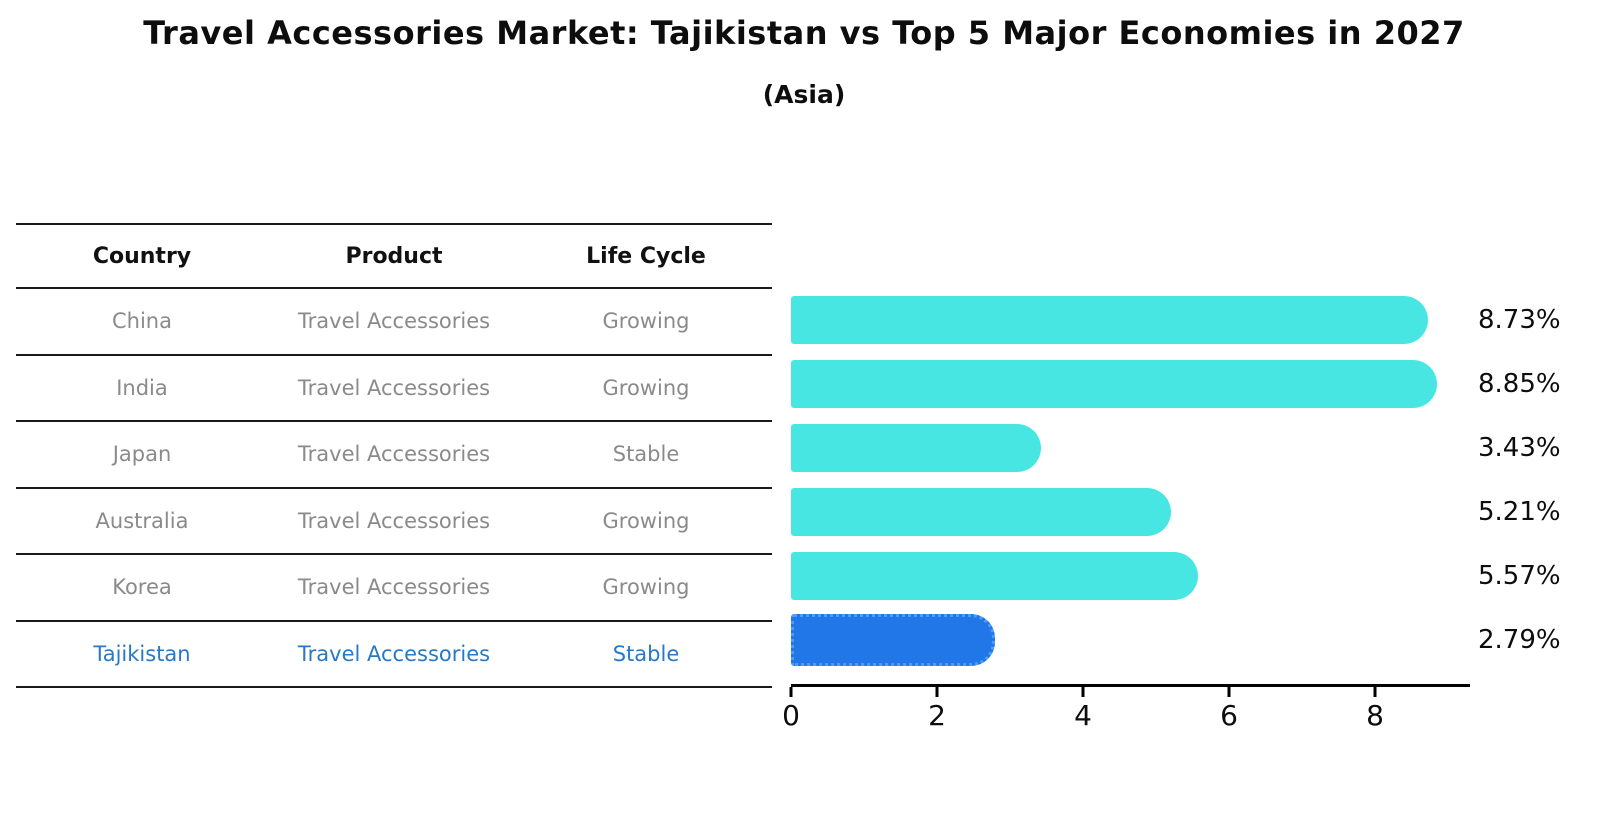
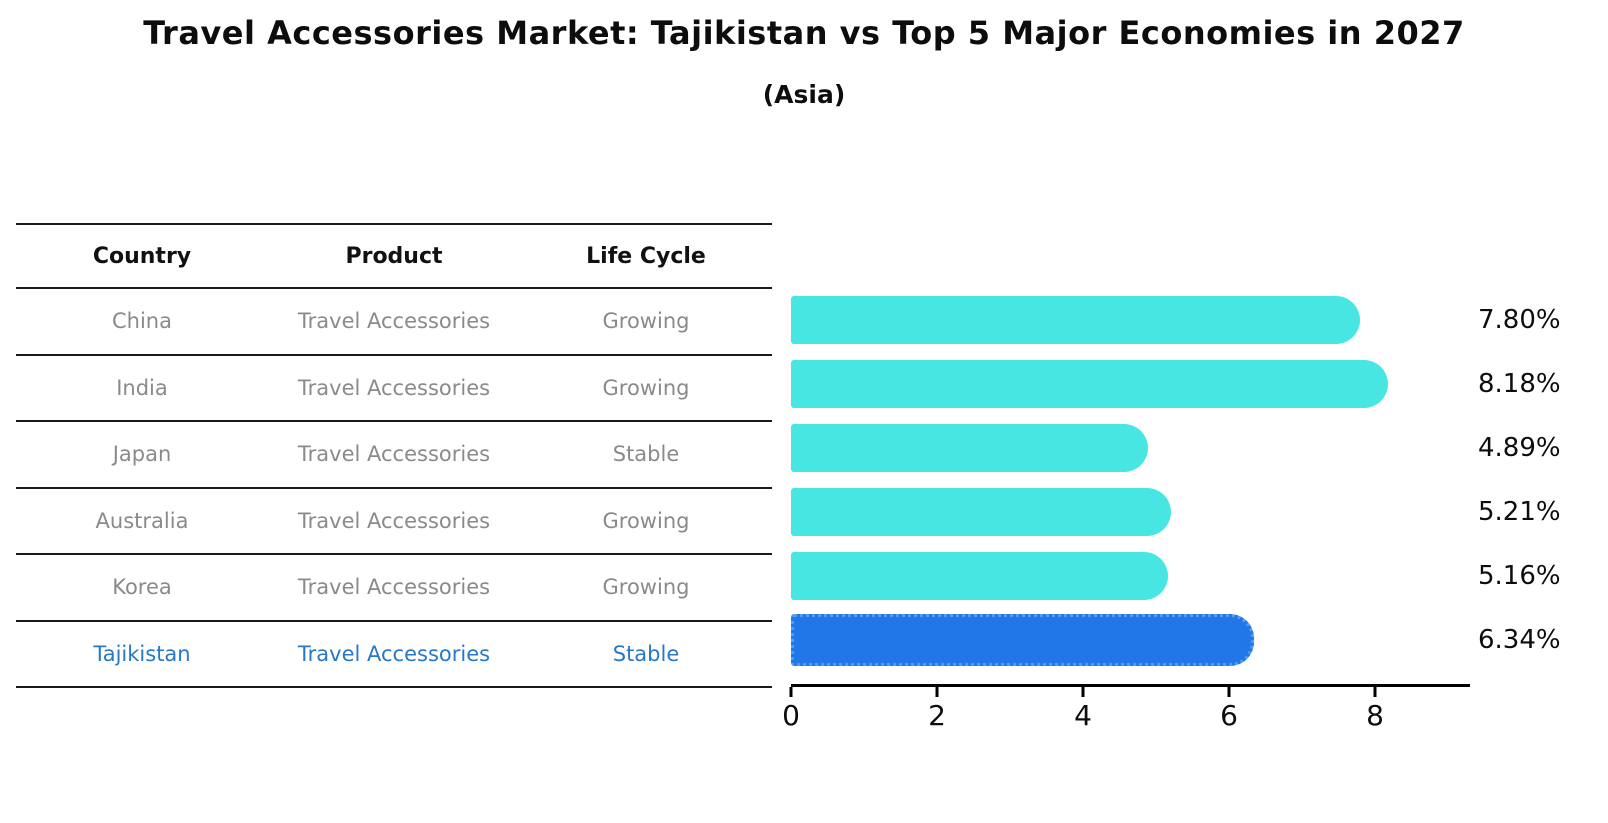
China: 8.73% -> 7.80%
India: 8.85% -> 8.18%
Japan: 3.43% -> 4.89%
Korea: 5.57% -> 5.16%
Tajikistan: 2.79% -> 6.34%
